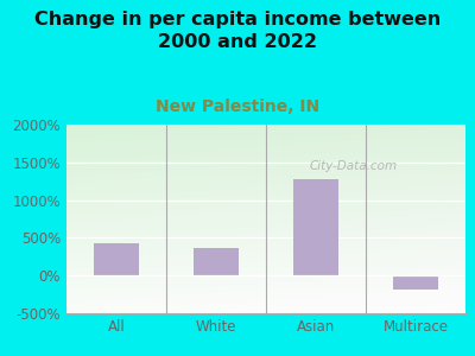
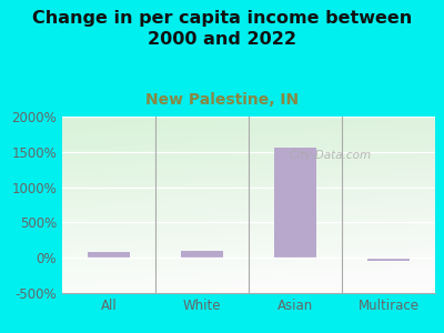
All: 420% -> 80%
White: 360% -> 90%
Asian: 1280% -> 1560%
Multirace: -180% -> -50%
